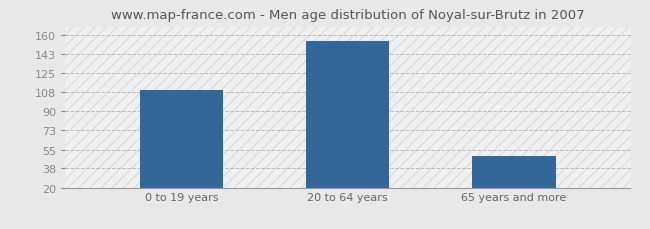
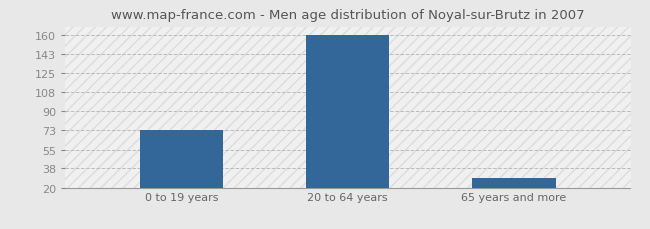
0 to 19 years: 110 -> 73
20 to 64 years: 155 -> 160
65 years and more: 49 -> 29
